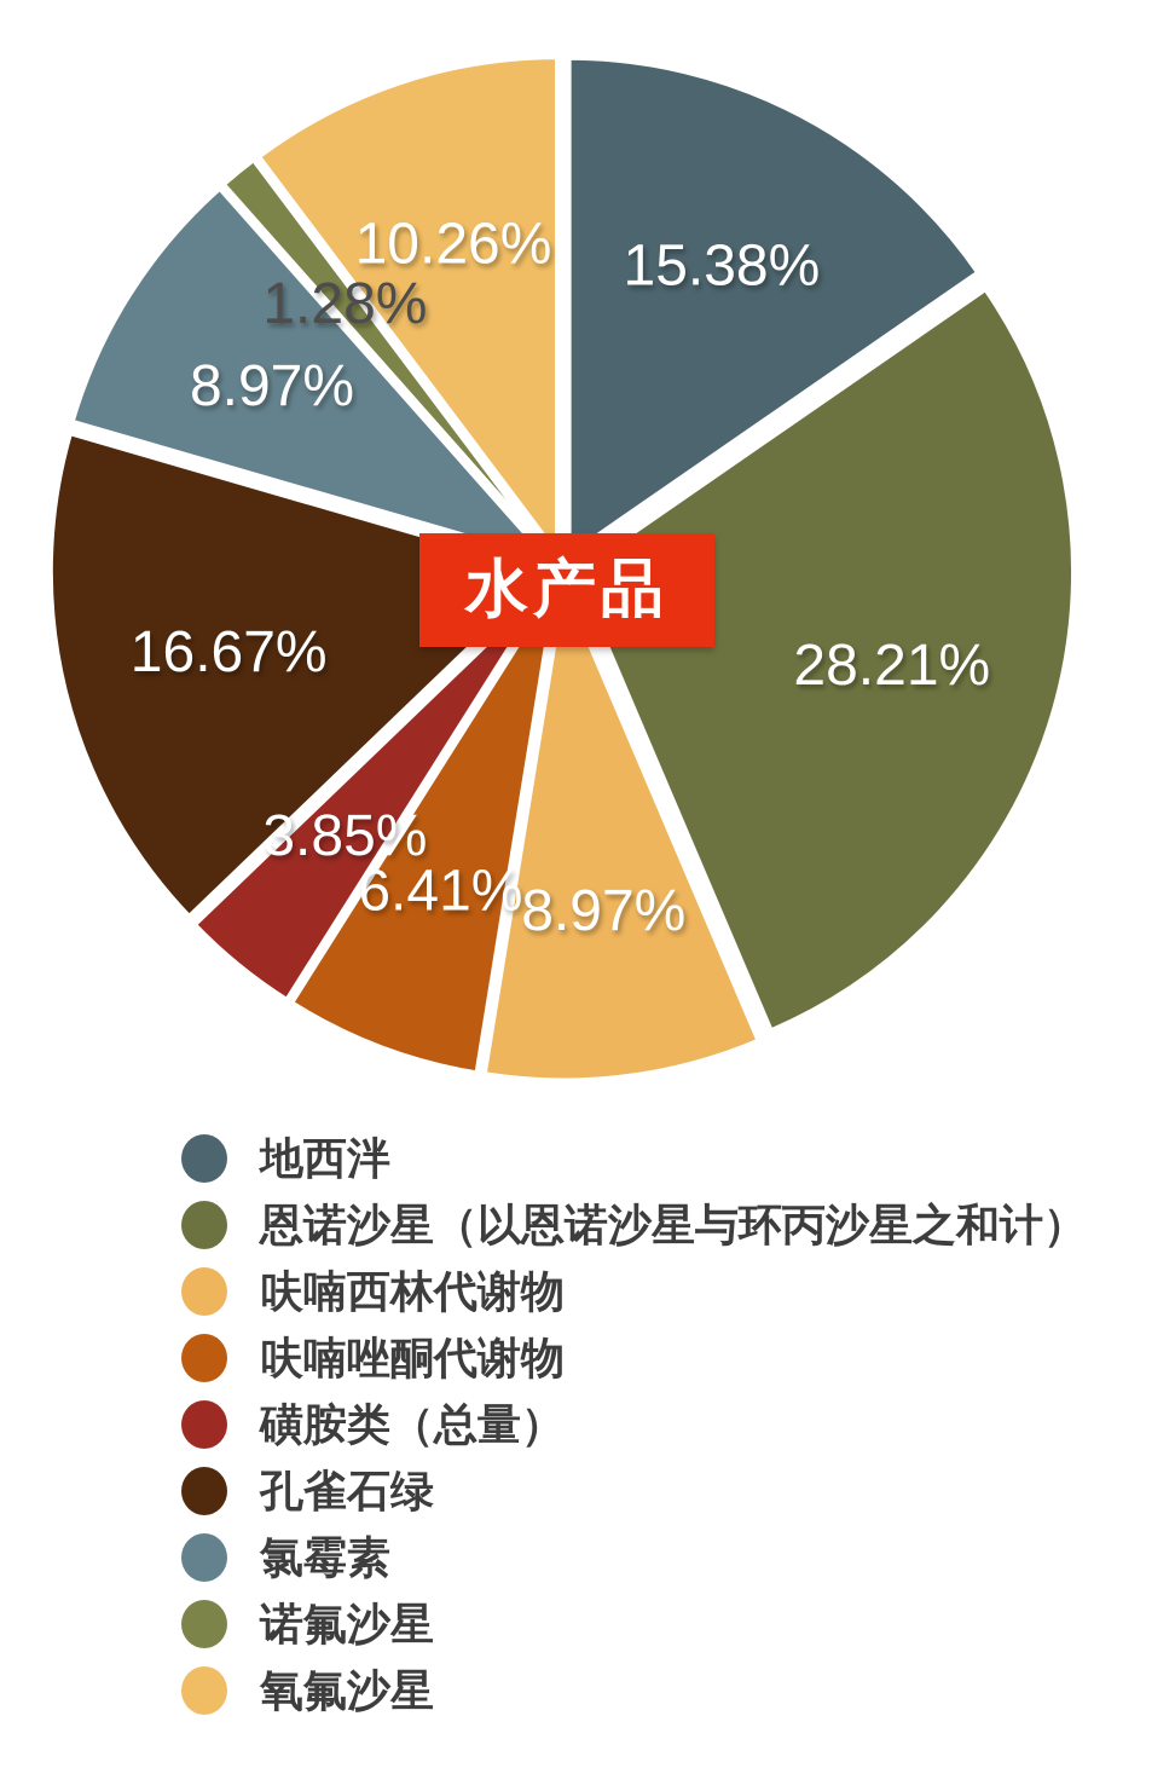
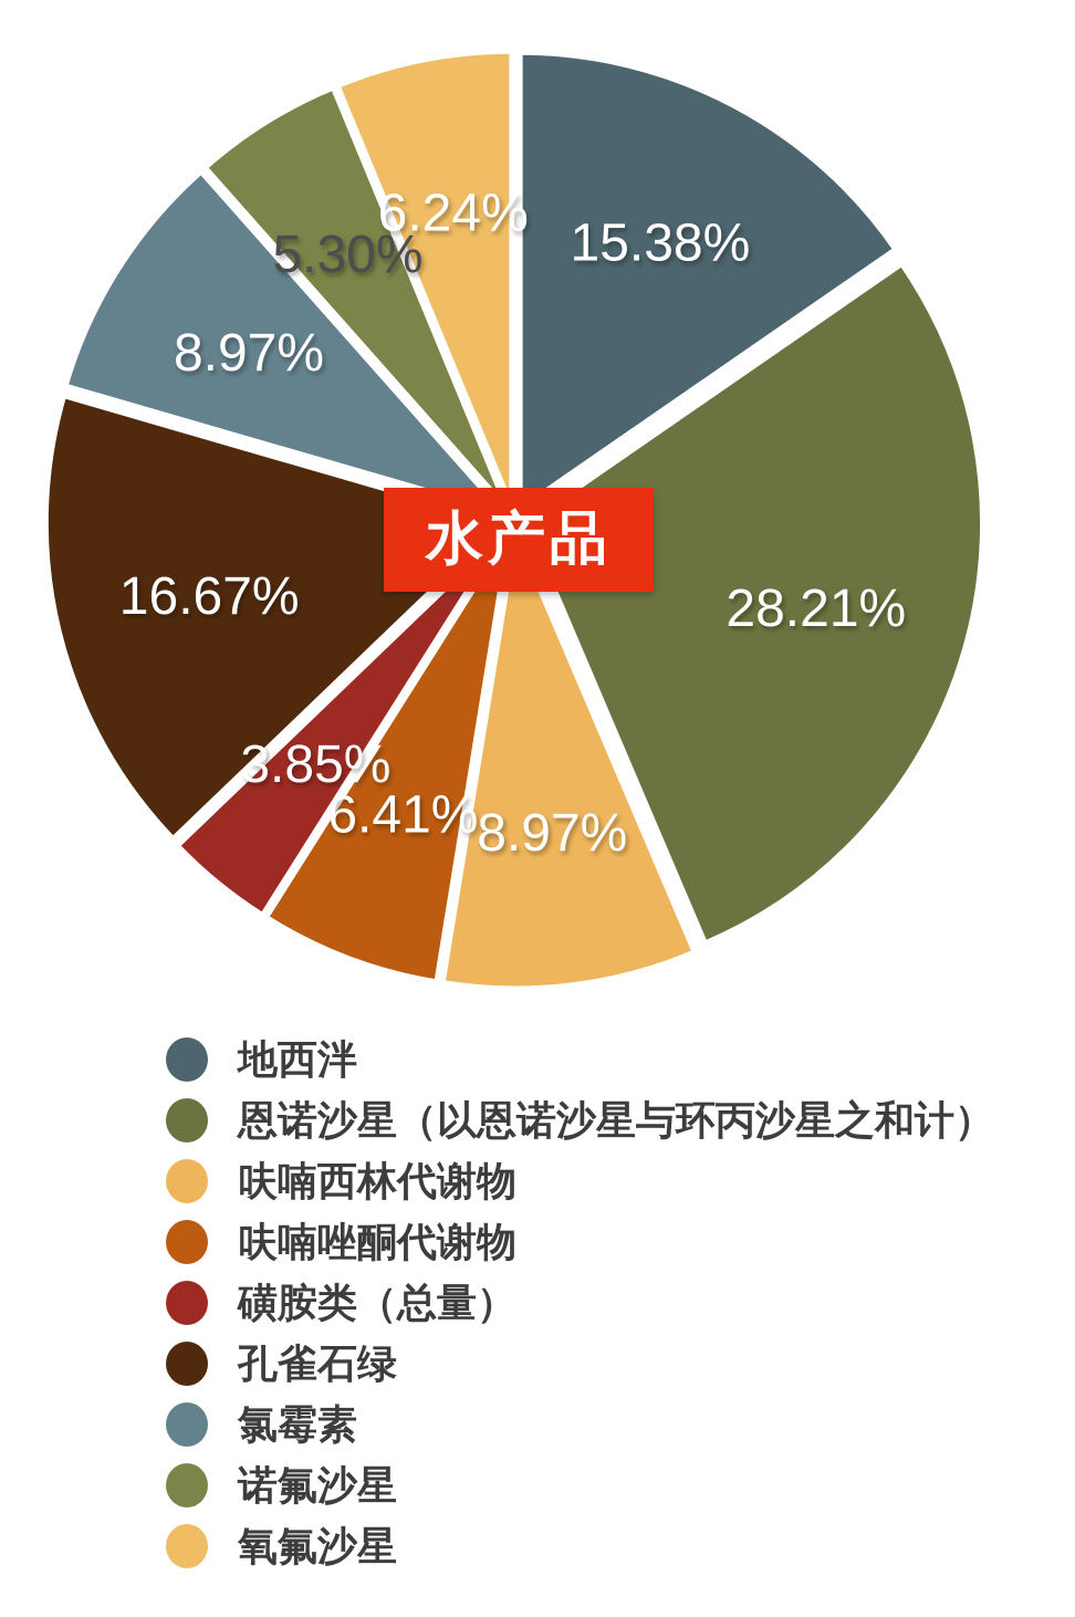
诺氟沙星: 1.28% -> 5.30%
氧氟沙星: 10.26% -> 6.24%
